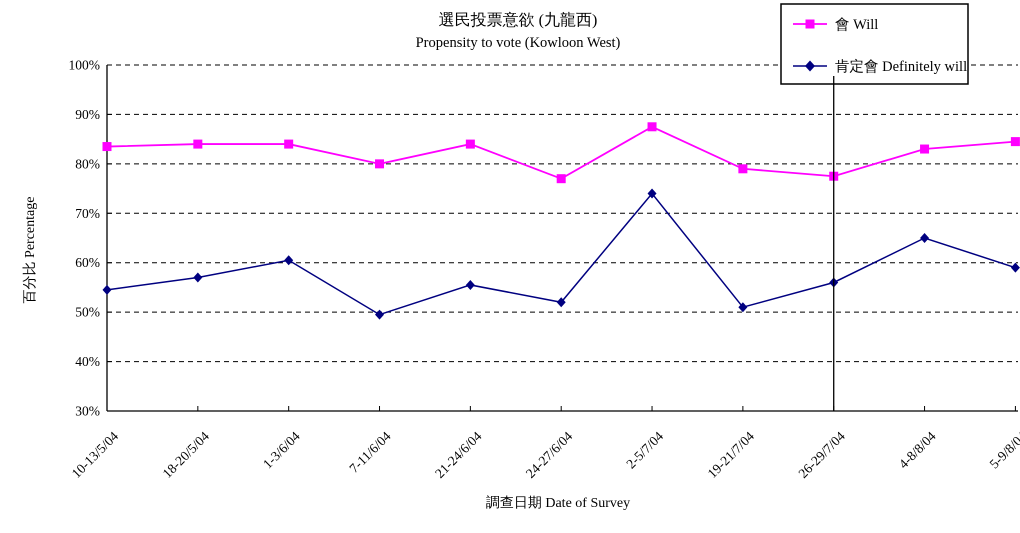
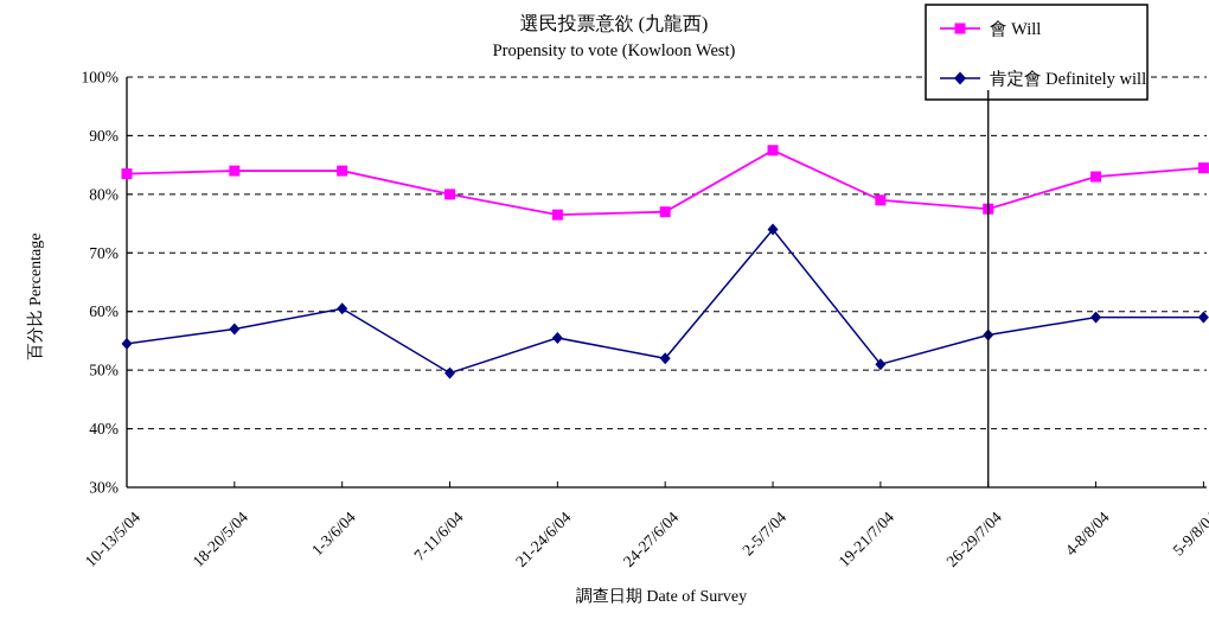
會 Will/21-24/6/04: 84% -> 76%
肯定會 Definitely will/4-8/8/04: 65% -> 59%
